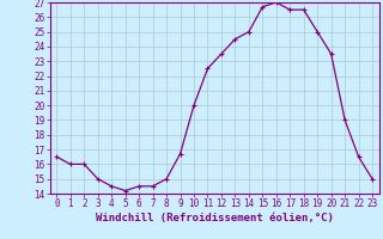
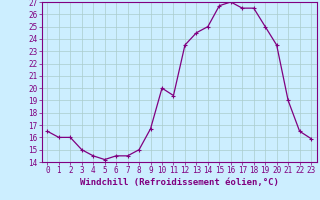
11: 22.5 -> 19.4
23: 15.0 -> 15.9
